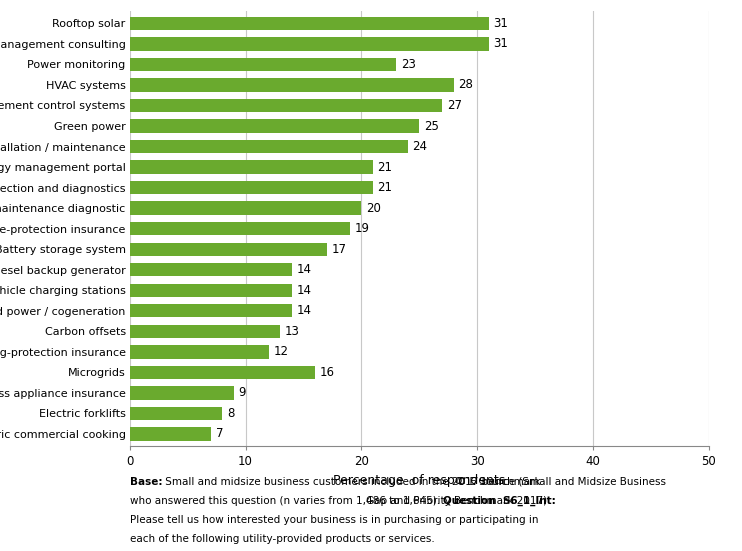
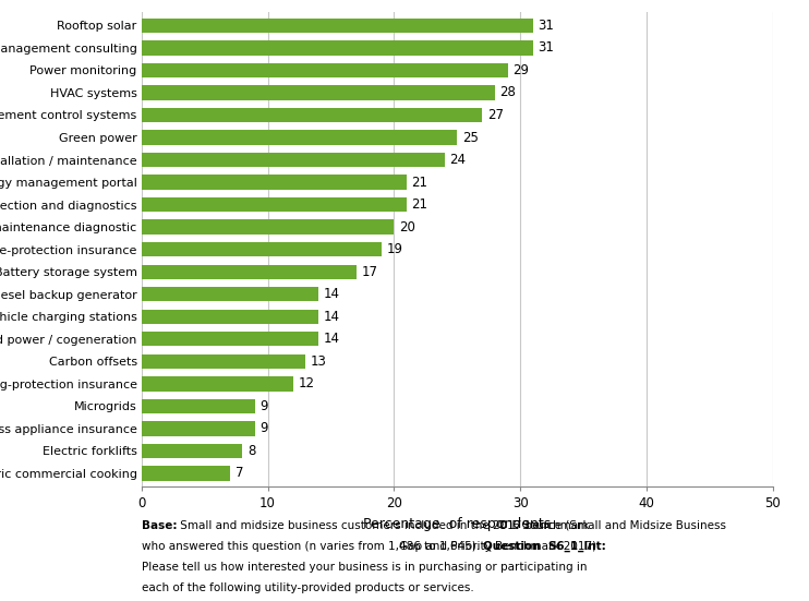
Power monitoring: 23 -> 29
Microgrids: 16 -> 9
